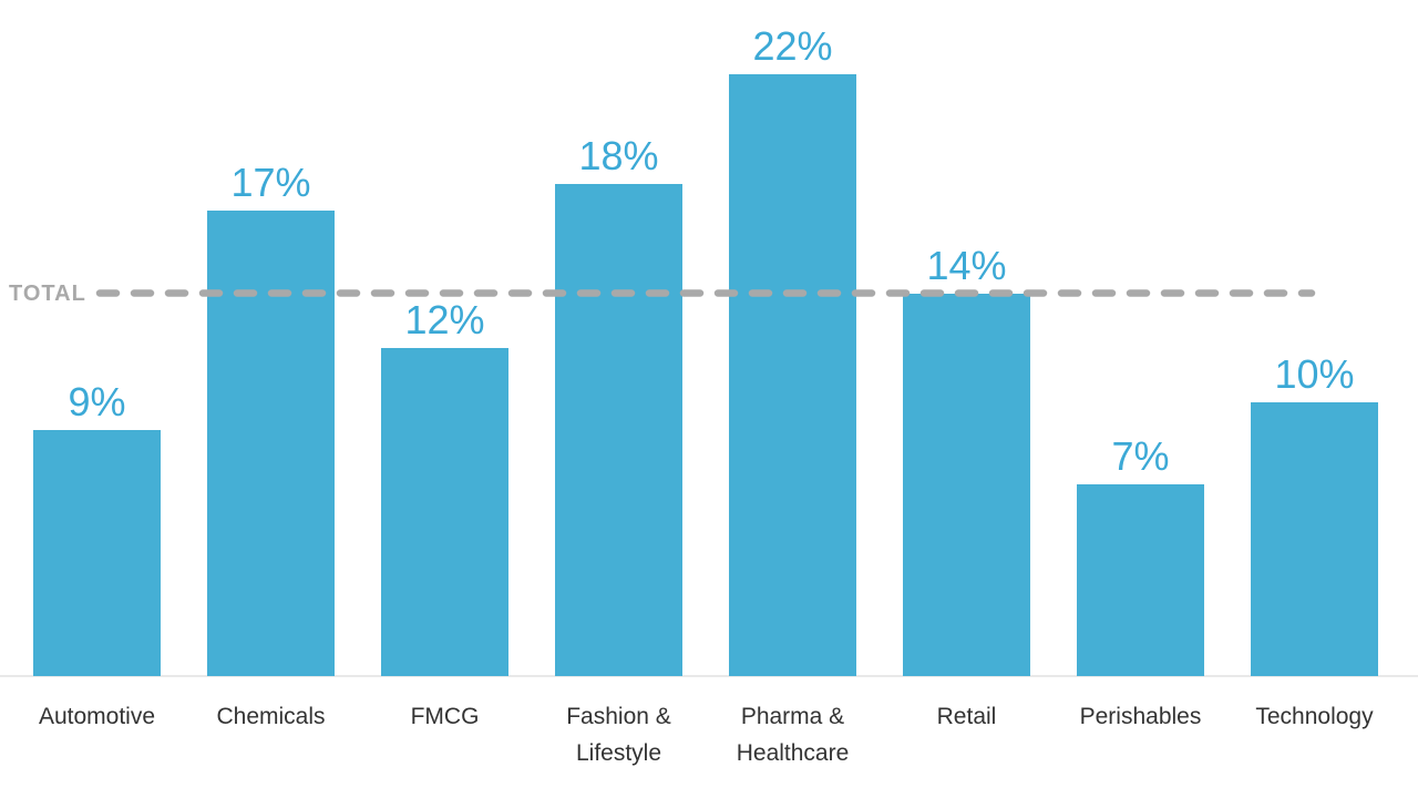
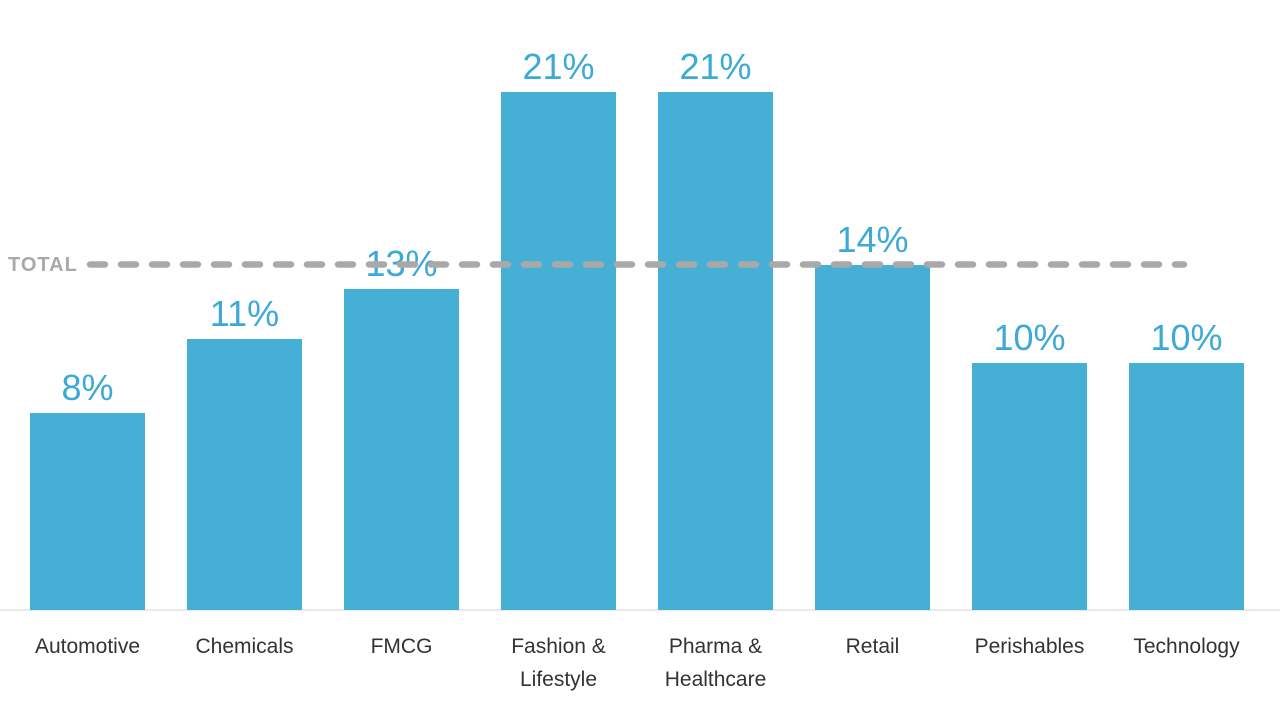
Automotive: 9% -> 8%
Chemicals: 17% -> 11%
FMCG: 12% -> 13%
Fashion & Lifestyle: 18% -> 21%
Pharma & Healthcare: 22% -> 21%
Perishables: 7% -> 10%
